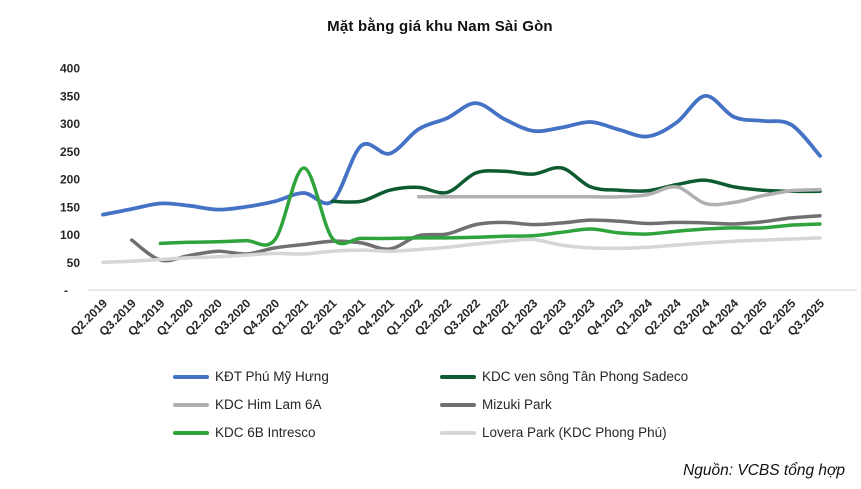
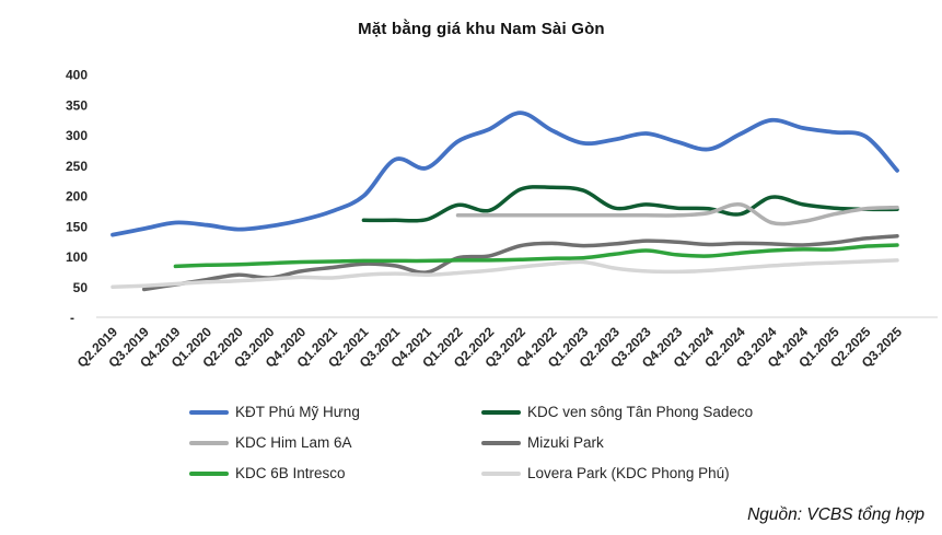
Mizuki Park/Q3.2019: 90 -> 50
KDC 6B Intresco/Q1.2021: 220 -> 90
KĐT Phú Mỹ Hưng/Q2.2021: 160 -> 200
KDC ven sông Tân Phong Sadeco/Q4.2021: 180 -> 160
KDC ven sông Tân Phong Sadeco/Q2.2023: 220 -> 180
KDC ven sông Tân Phong Sadeco/Q2.2024: 190 -> 170
KĐT Phú Mỹ Hưng/Q3.2024: 350 -> 320
